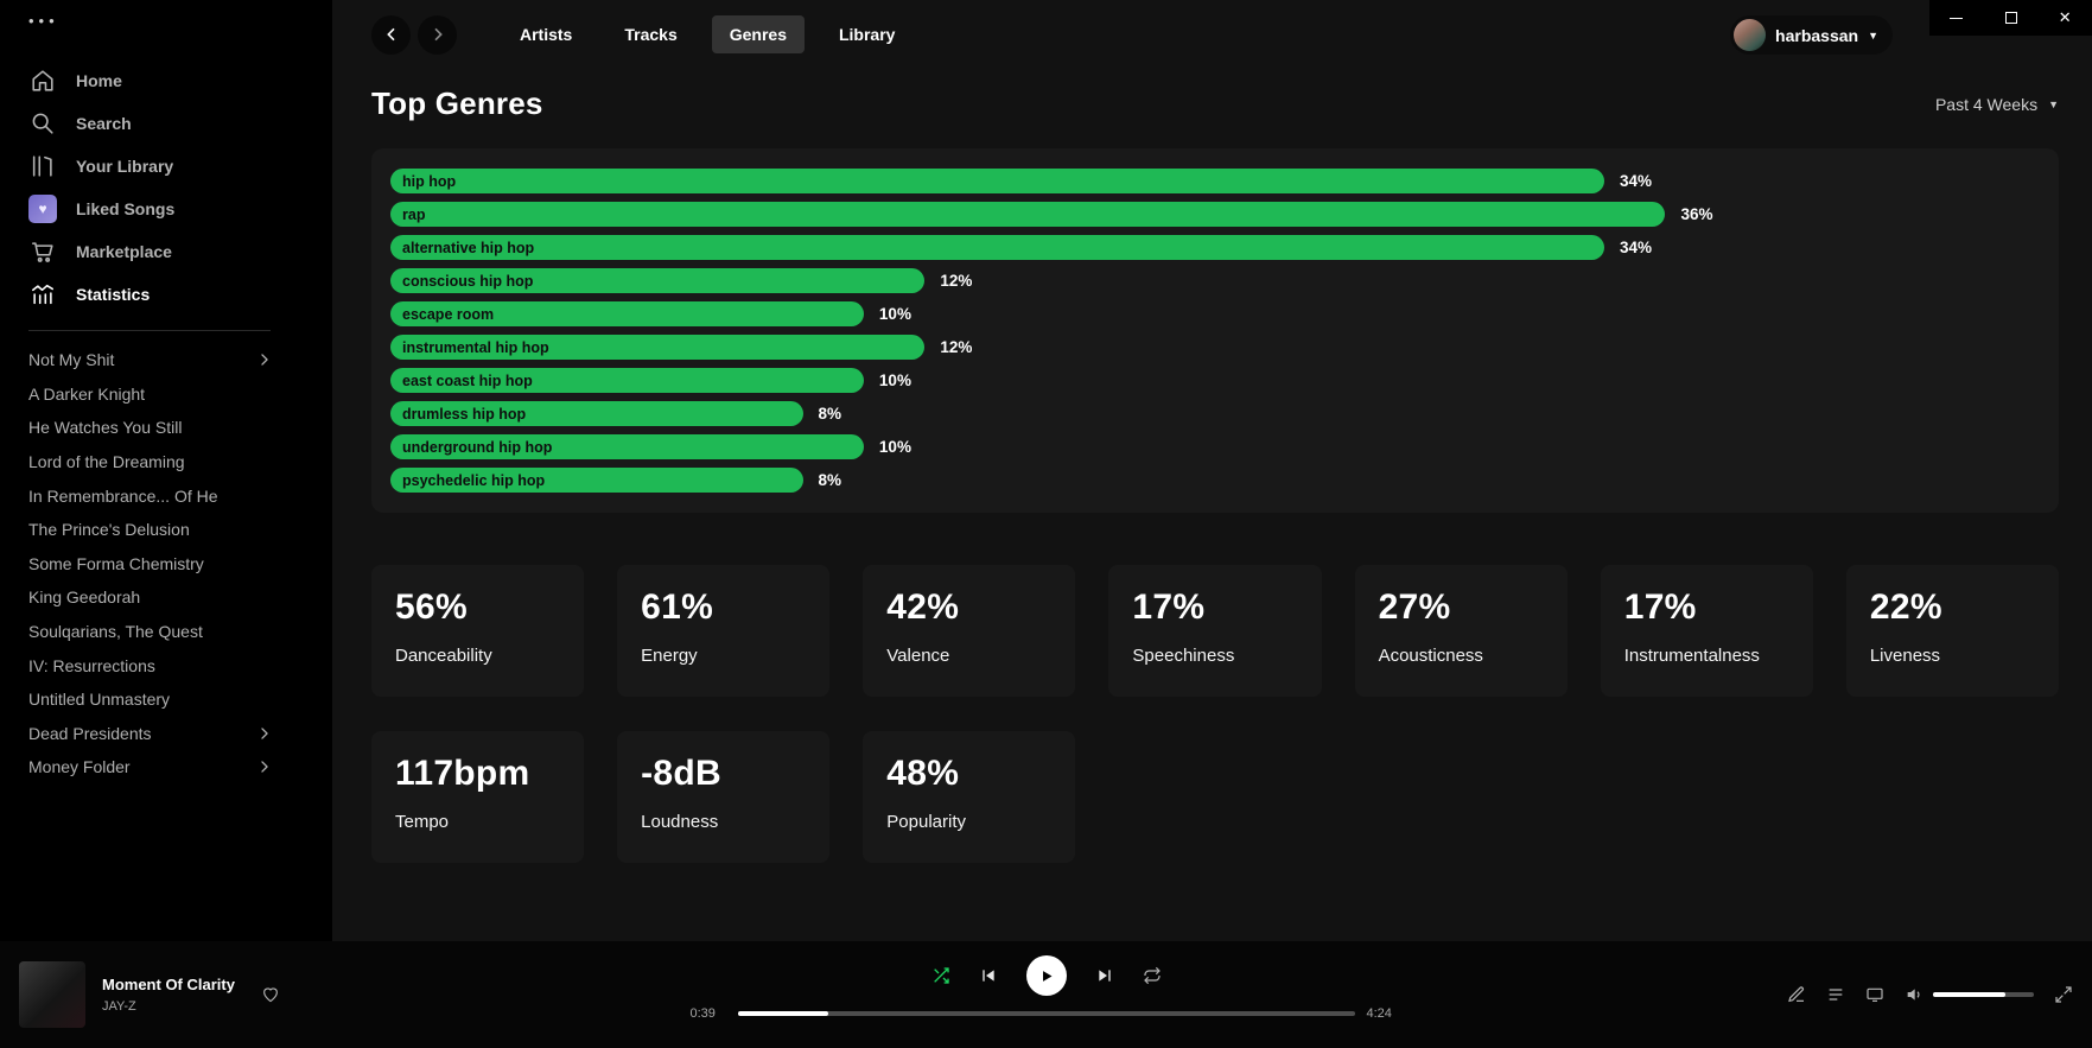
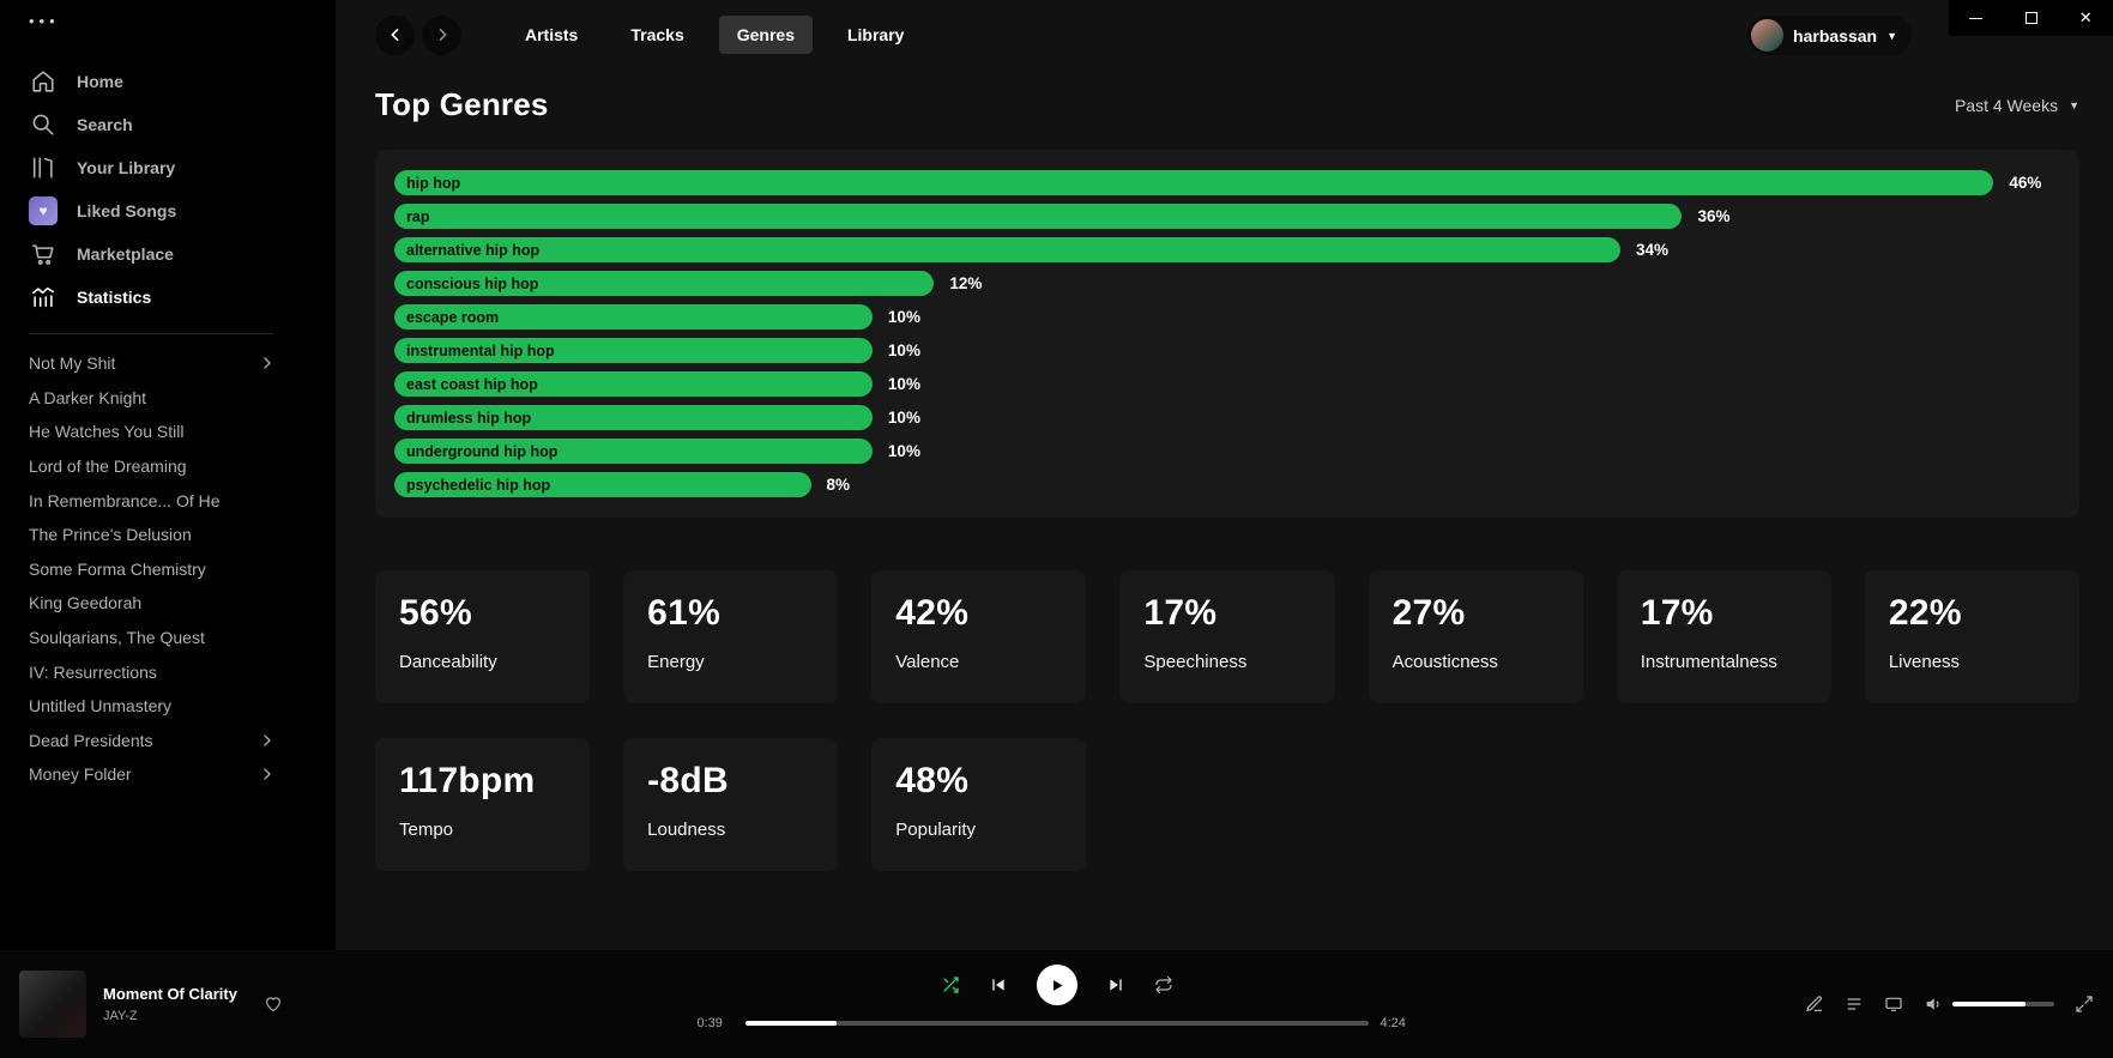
hip hop: 34% -> 46%
instrumental hip hop: 12% -> 10%
drumless hip hop: 8% -> 10%
